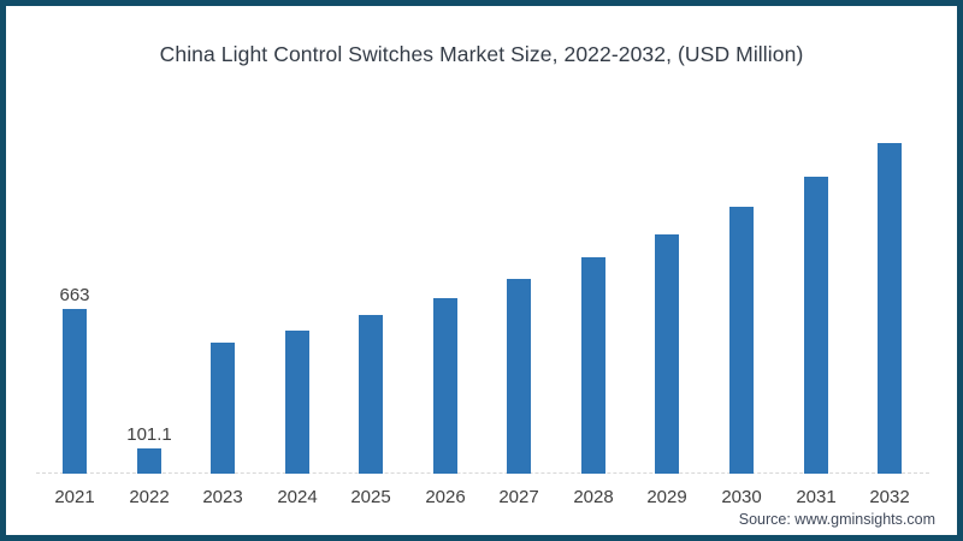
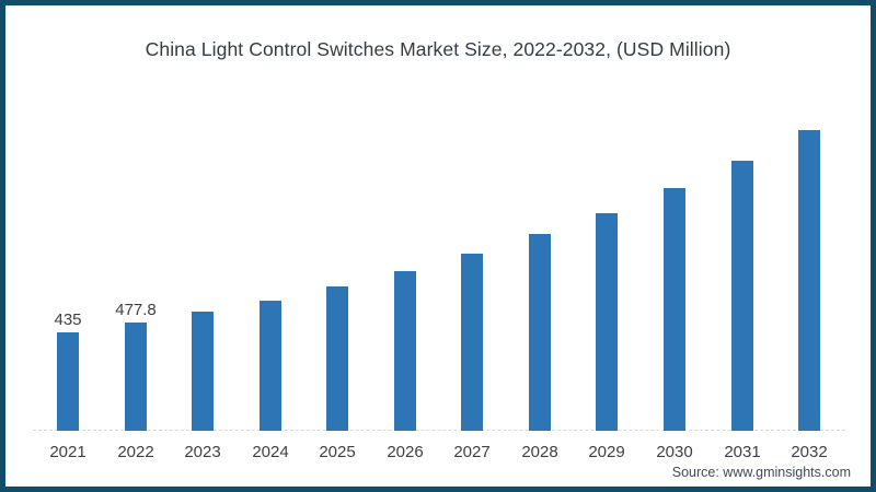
2021: 663 -> 435
2022: 101.1 -> 477.8
